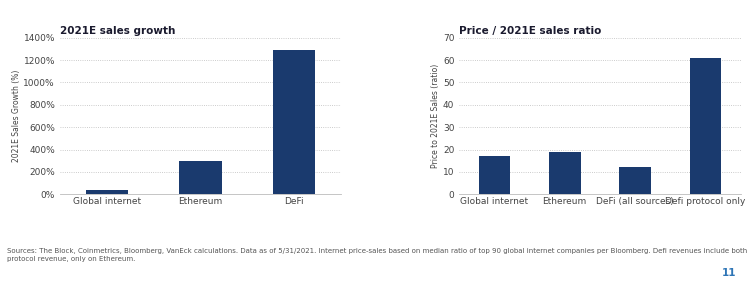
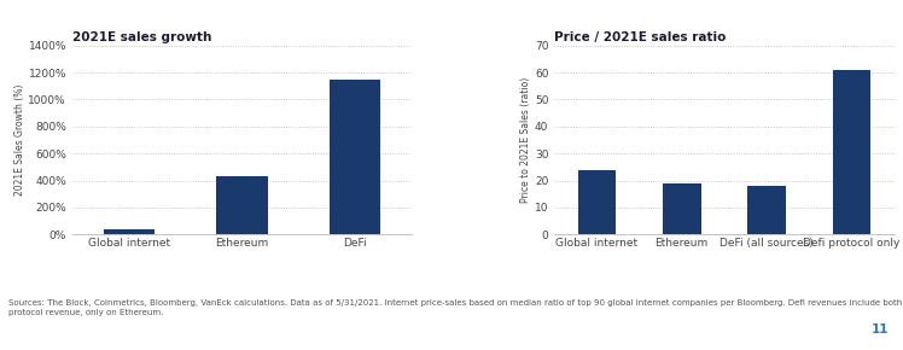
2021E sales growth/Ethereum: 300% -> 430%
2021E sales growth/DeFi: 1290% -> 1150%
Price / 2021E sales ratio/Global internet: 17 -> 24
Price / 2021E sales ratio/DeFi (all sources): 12 -> 18
